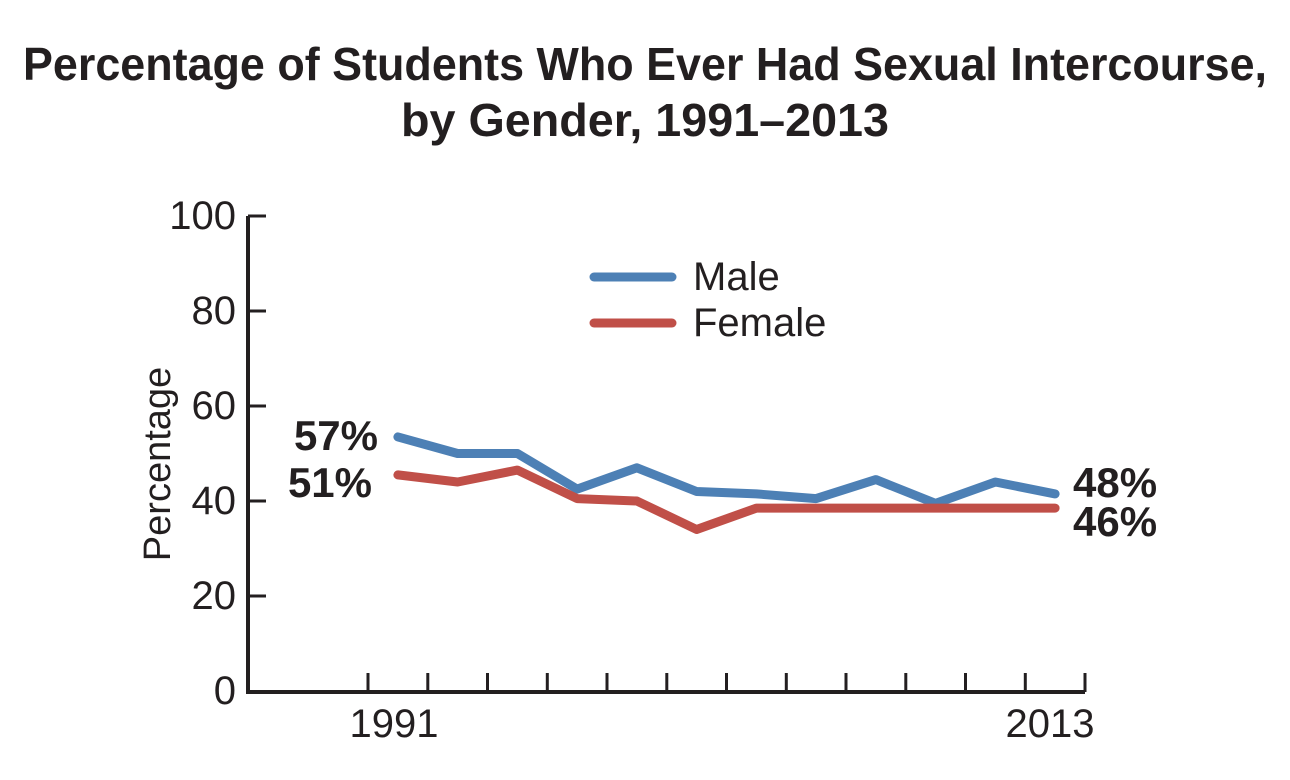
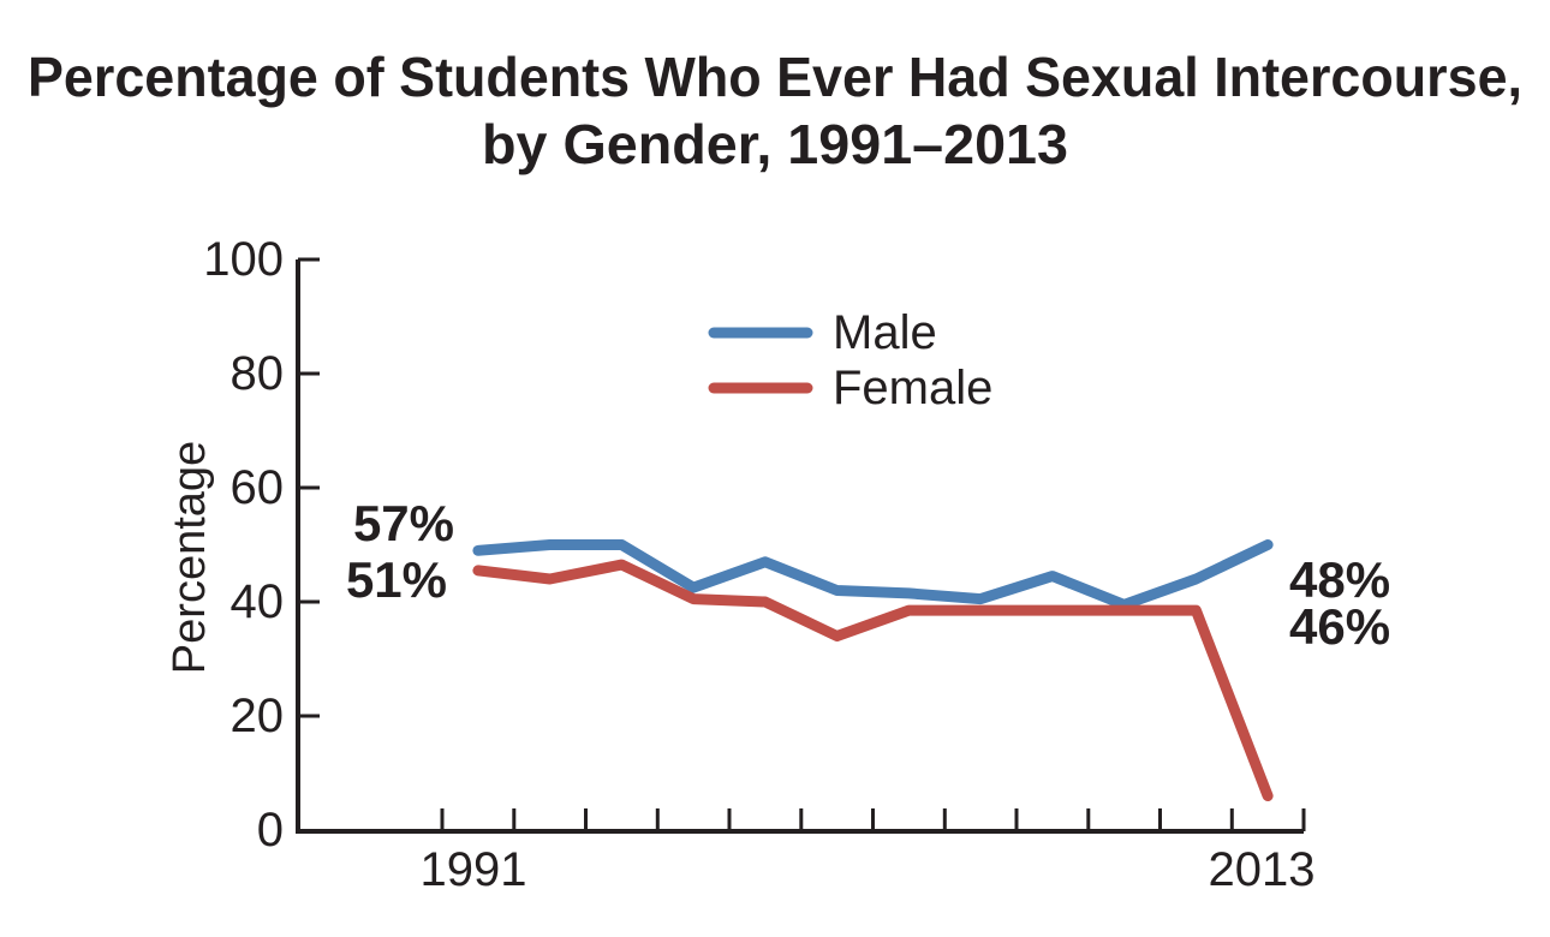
Male/1991: 54 -> 49
Male/2013: 42 -> 50
Female/2013: 38 -> 6
